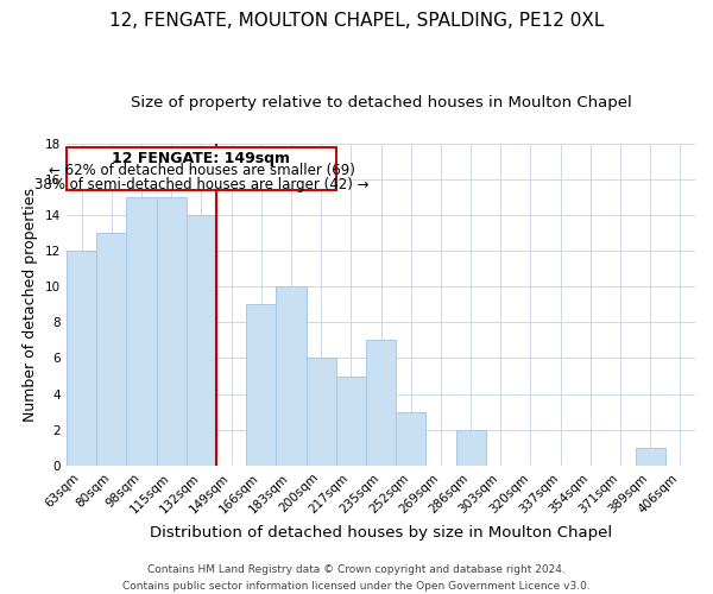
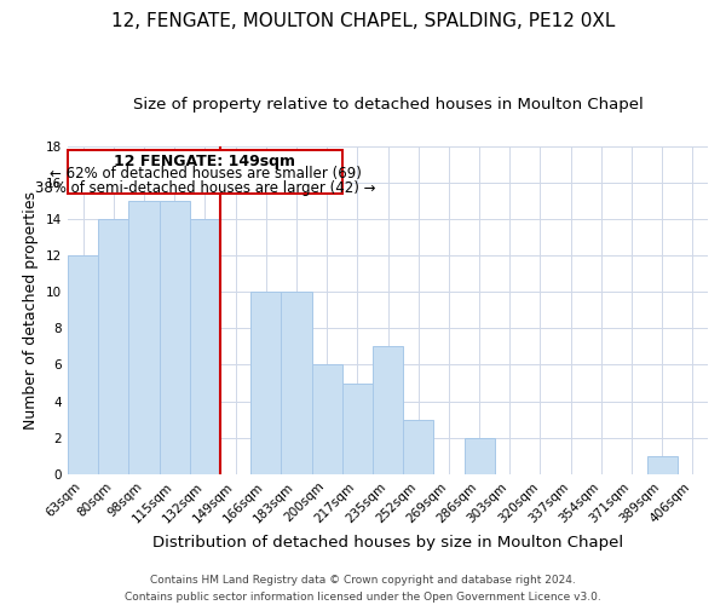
80sqm: 13 -> 14
166sqm: 9 -> 10
